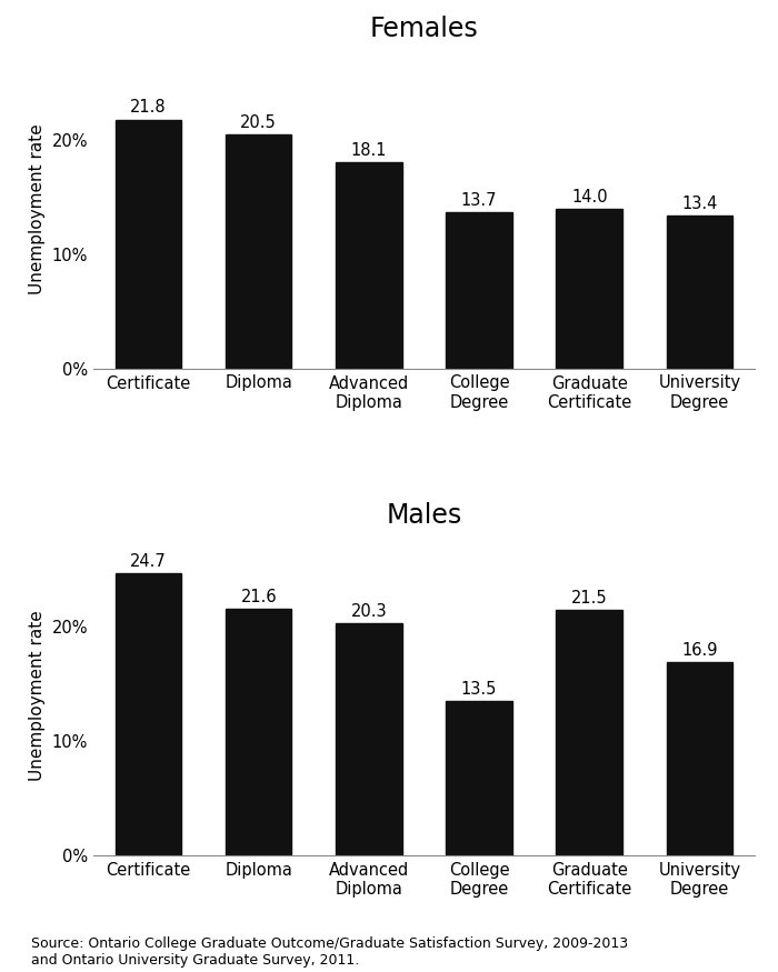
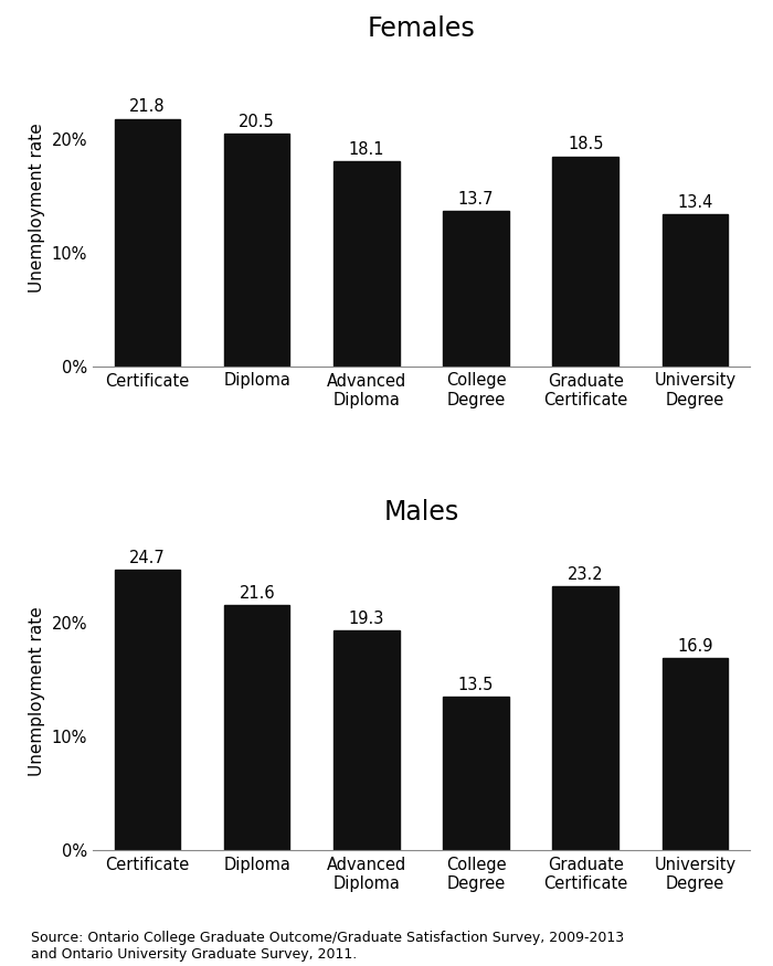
Females/Graduate Certificate: 14.0 -> 18.5
Males/Advanced Diploma: 20.3 -> 19.3
Males/Graduate Certificate: 21.5 -> 23.2
